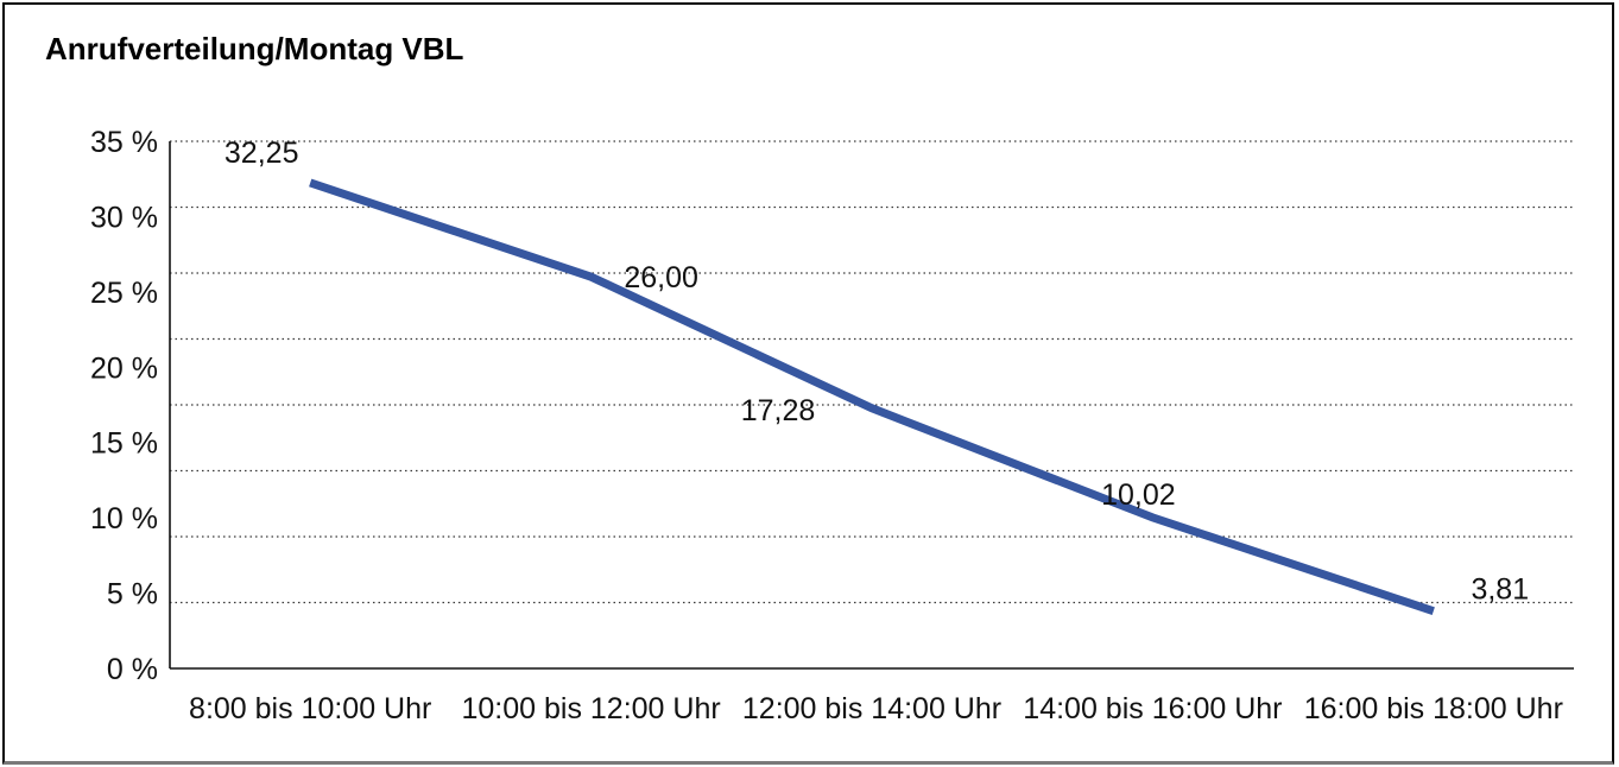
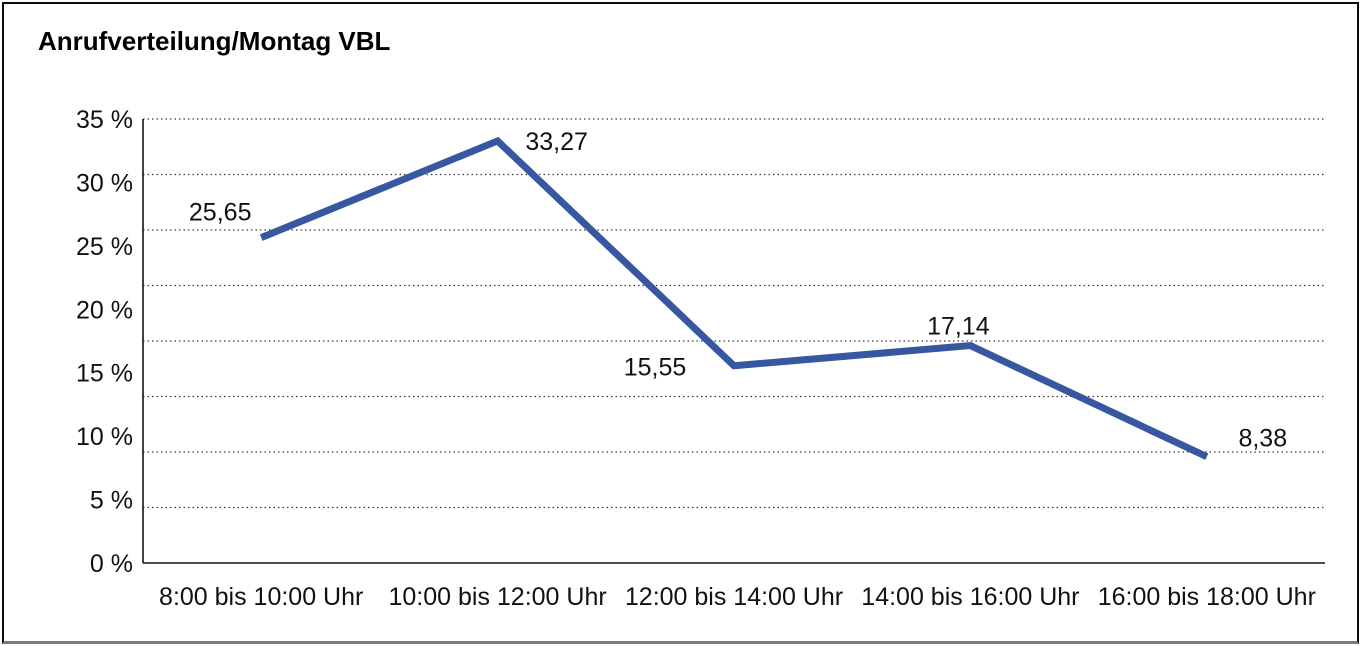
8:00 bis 10:00 Uhr: 32,25 -> 25,65
10:00 bis 12:00 Uhr: 26,00 -> 33,27
12:00 bis 14:00 Uhr: 17,28 -> 15,55
14:00 bis 16:00 Uhr: 10,02 -> 17,14
16:00 bis 18:00 Uhr: 3,81 -> 8,38
